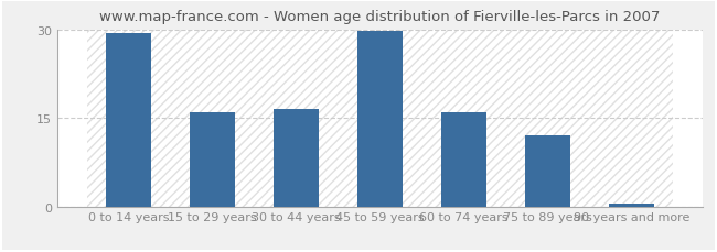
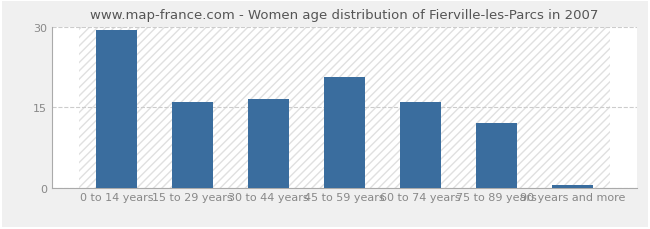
45 to 59 years: 29.7 -> 20.6
